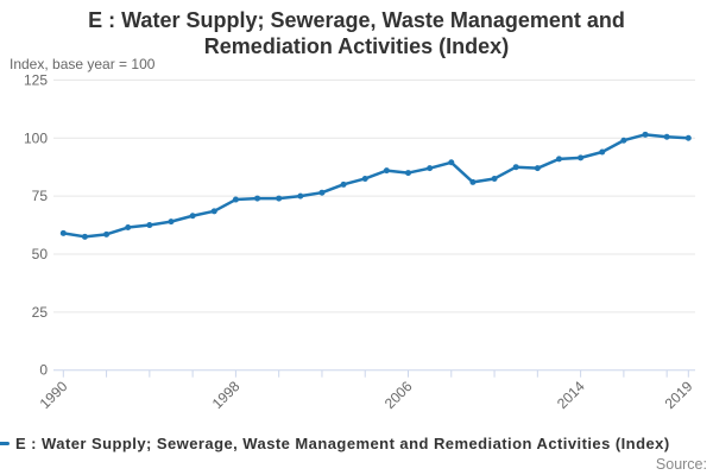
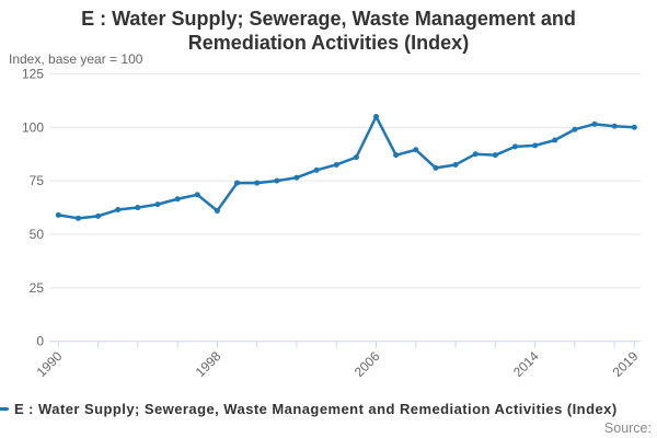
1998: 74 -> 61
2006: 85 -> 105
